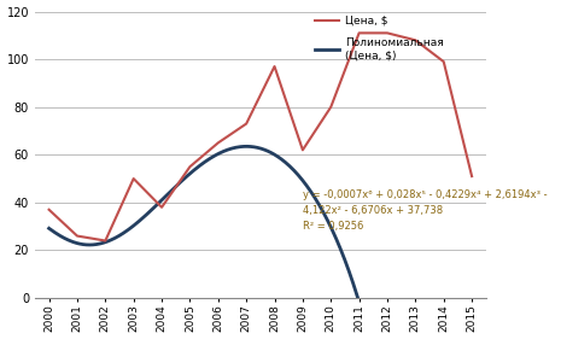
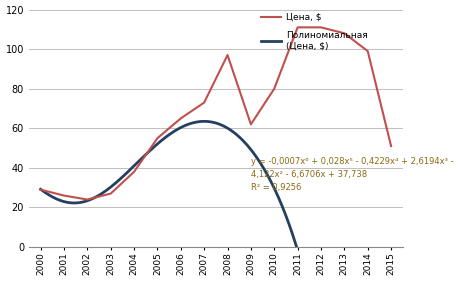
Цена, $/2000: 37 -> 29
Цена, $/2003: 50 -> 27
